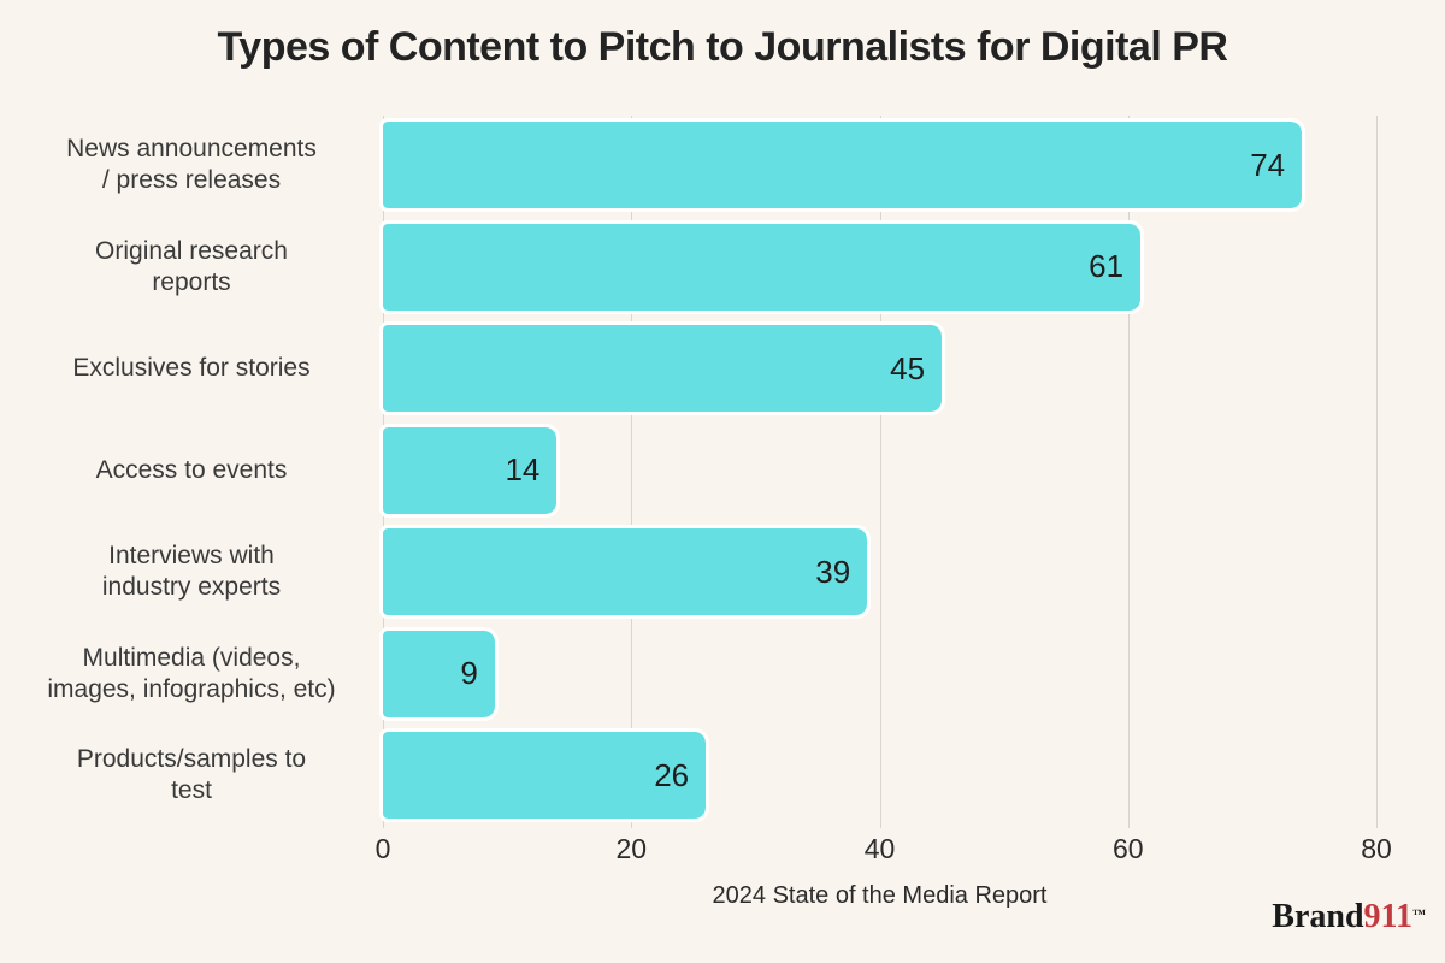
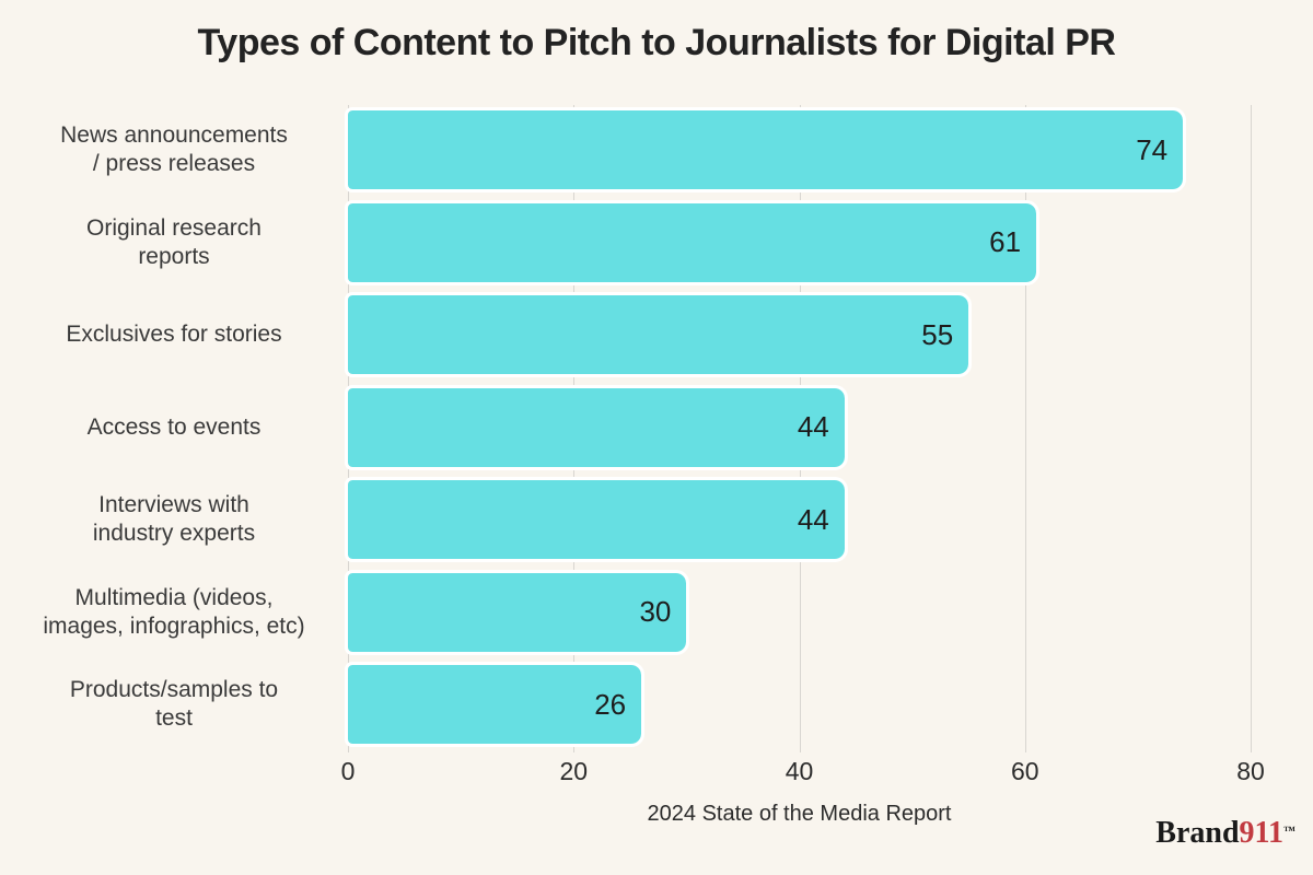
Exclusives for stories: 45 -> 55
Access to events: 14 -> 44
Interviews with industry experts: 39 -> 44
Multimedia (videos, images, infographics, etc): 9 -> 30
